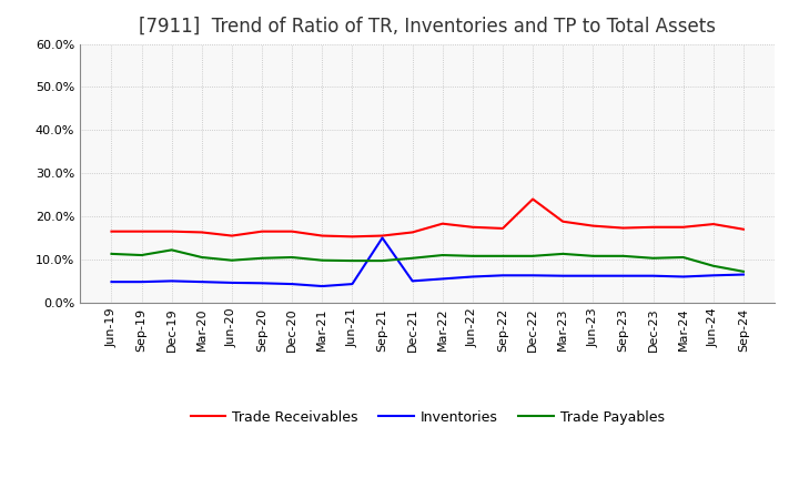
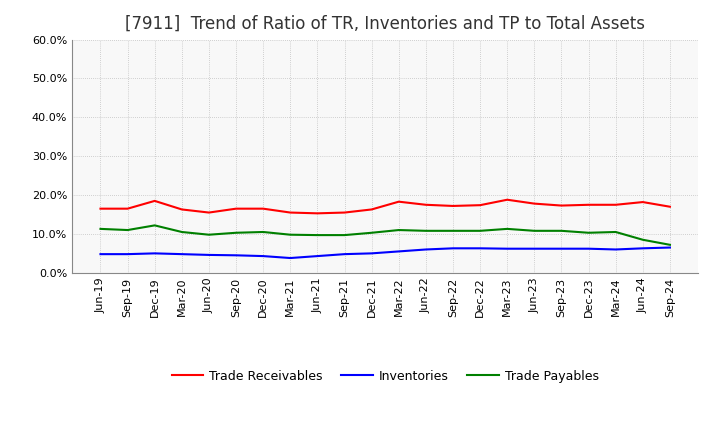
Trade Receivables/Dec-19: 16.5% -> 18.5%
Inventories/Sep-21: 15.0% -> 4.8%
Trade Receivables/Dec-22: 24.0% -> 17.4%
